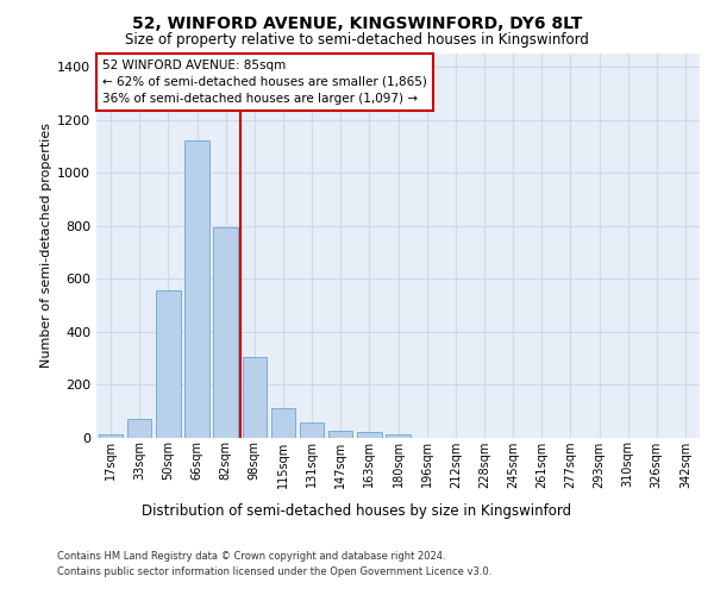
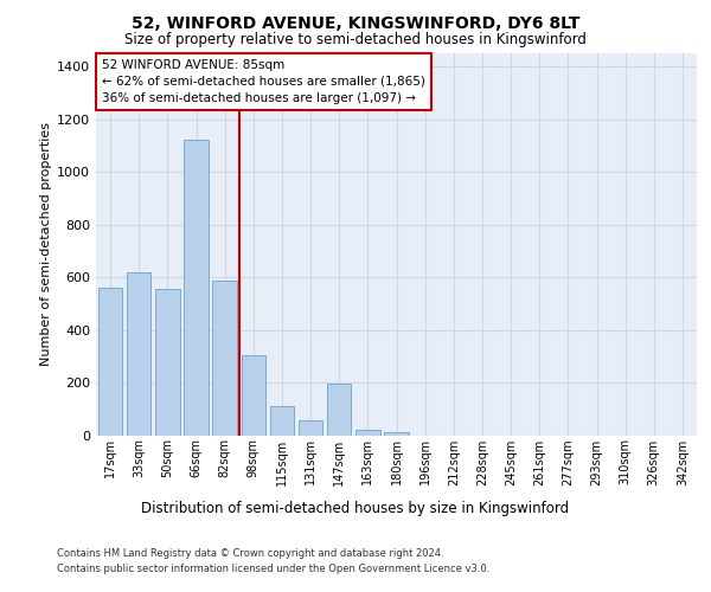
17sqm: 10 -> 560
33sqm: 70 -> 620
82sqm: 795 -> 585
147sqm: 25 -> 195
